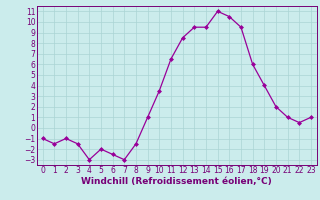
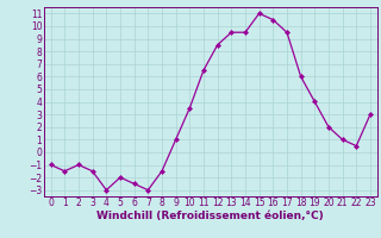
23: 1.0 -> 3.0
